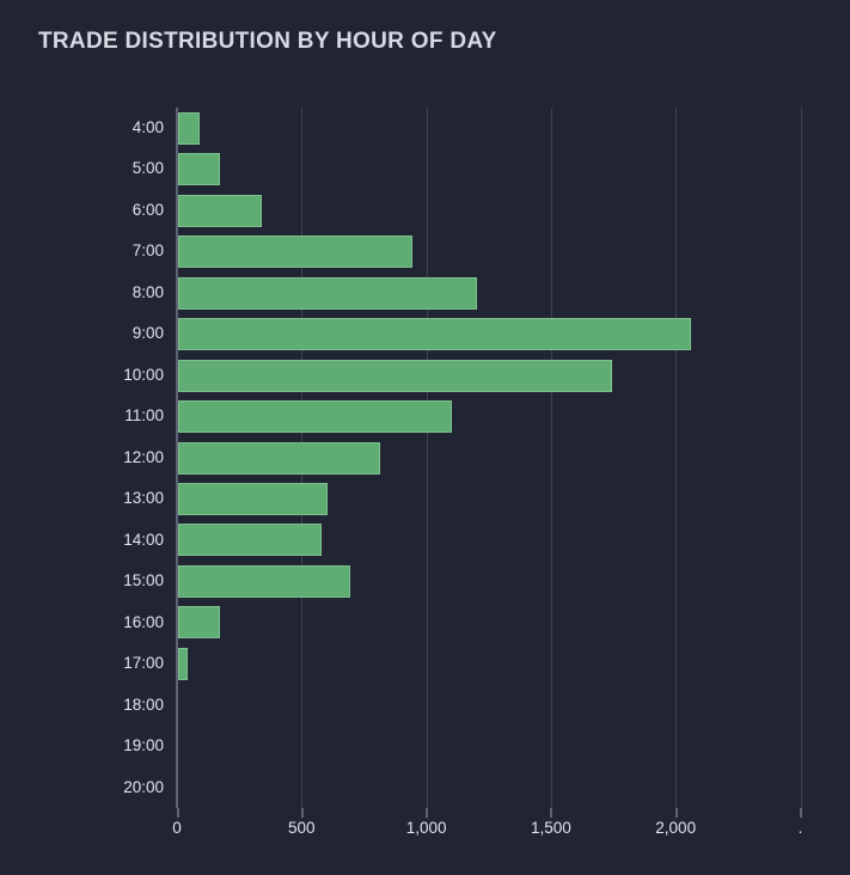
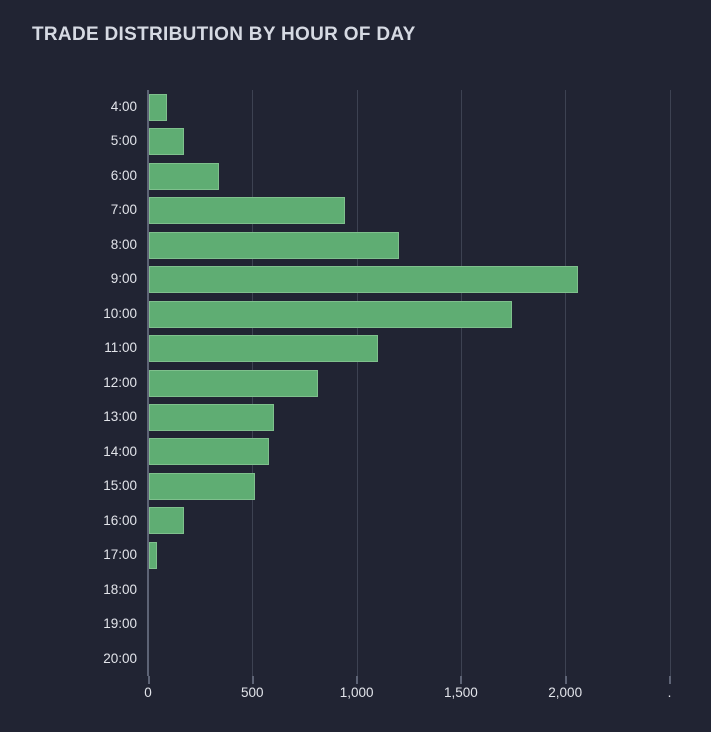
15:00: 690 -> 510
